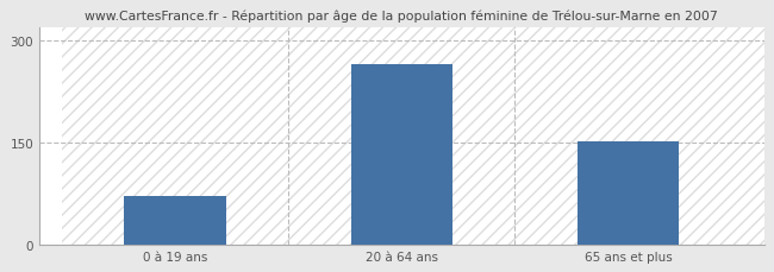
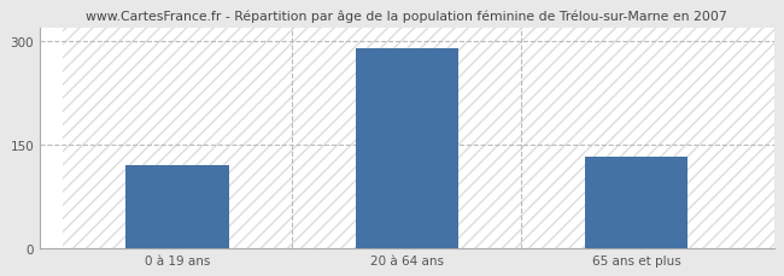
0 à 19 ans: 72 -> 120
20 à 64 ans: 266 -> 290
65 ans et plus: 152 -> 132
